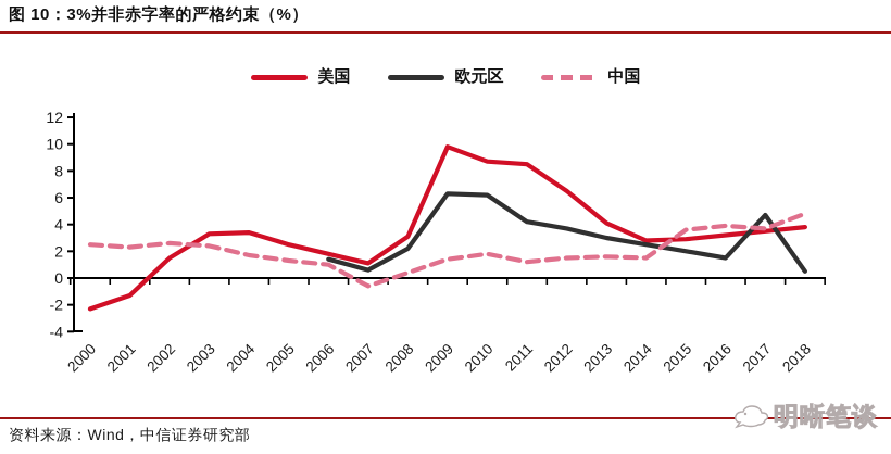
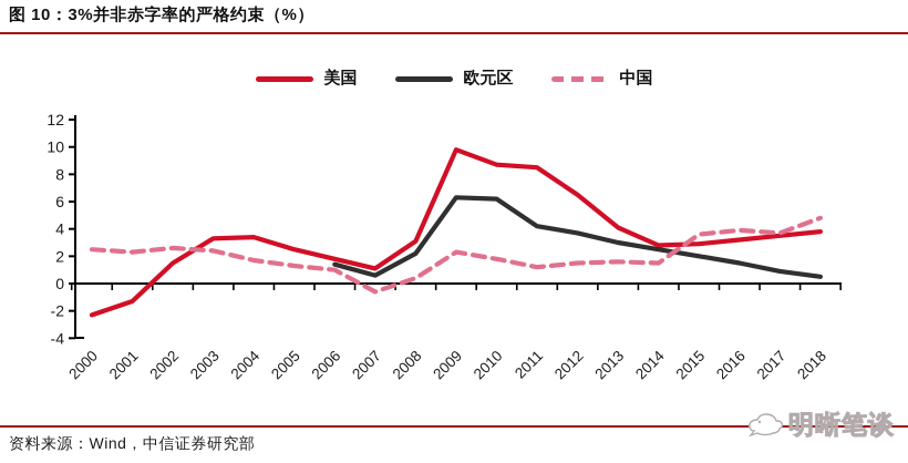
中国/2009: 1.4 -> 2.3
欧元区/2017: 4.7 -> 0.9
